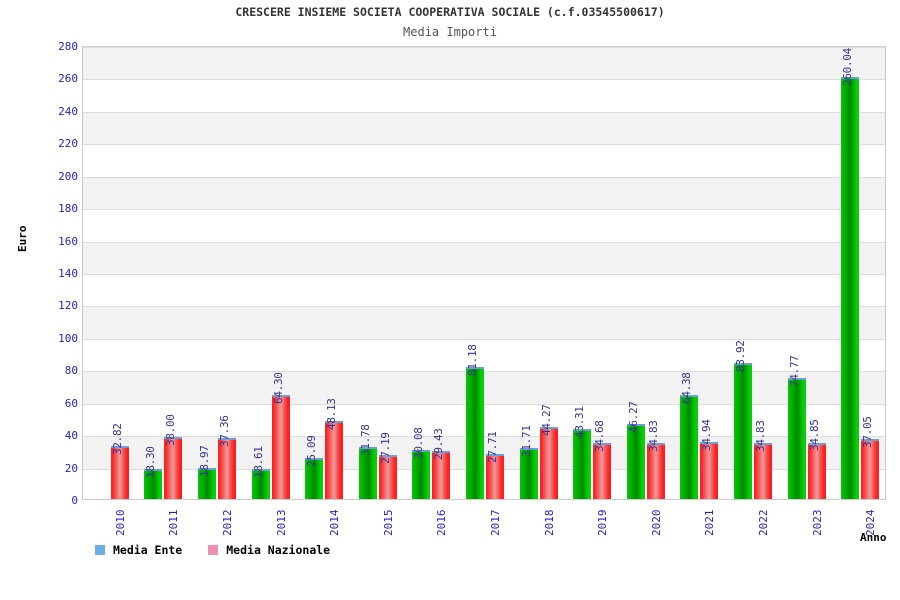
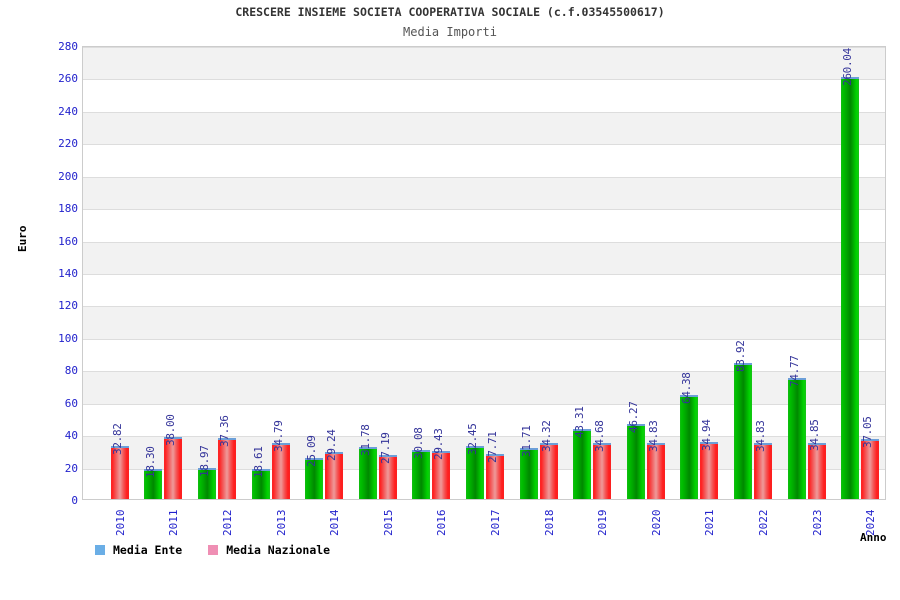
Media Nazionale/2013: 64.30 -> 34.79
Media Nazionale/2014: 48.13 -> 29.24
Media Ente/2017: 81.18 -> 32.45
Media Nazionale/2018: 44.27 -> 34.32
